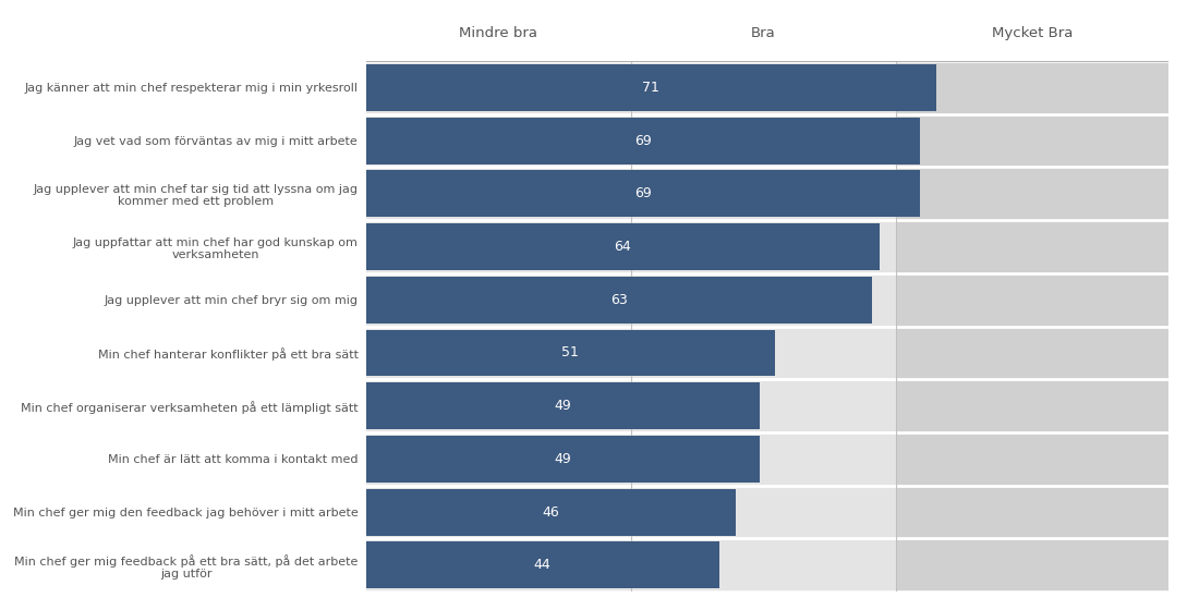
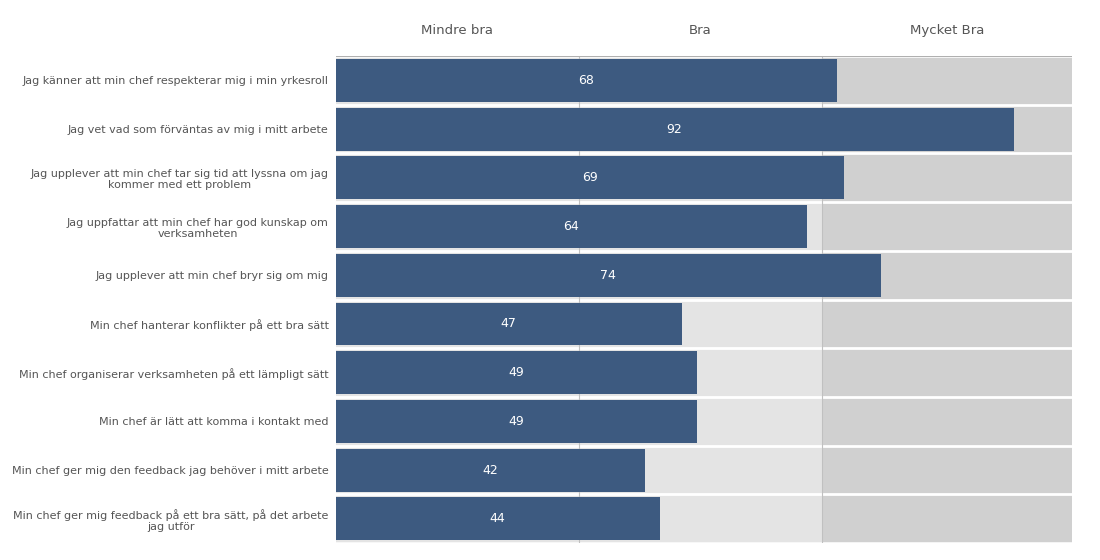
Jag känner att min chef respekterar mig i min yrkesroll: 71 -> 68
Jag vet vad som förväntas av mig i mitt arbete: 69 -> 92
Jag upplever att min chef bryr sig om mig: 63 -> 74
Min chef hanterar konflikter på ett bra sätt: 51 -> 47
Min chef ger mig den feedback jag behöver i mitt arbete: 46 -> 42
